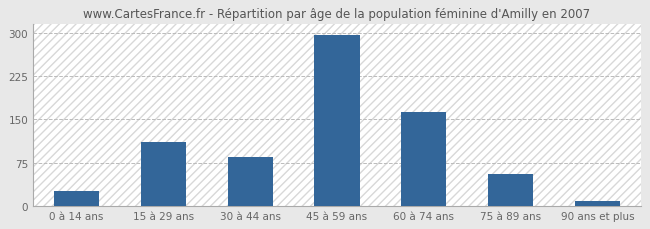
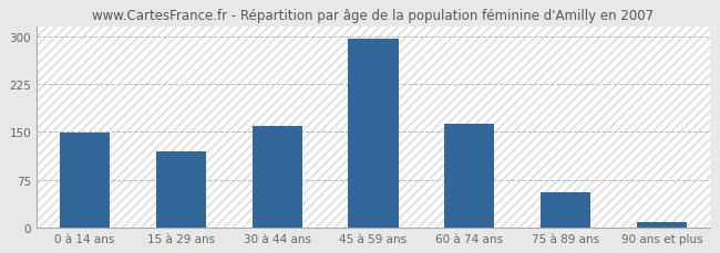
0 à 14 ans: 26 -> 149
15 à 29 ans: 110 -> 120
30 à 44 ans: 84 -> 160
